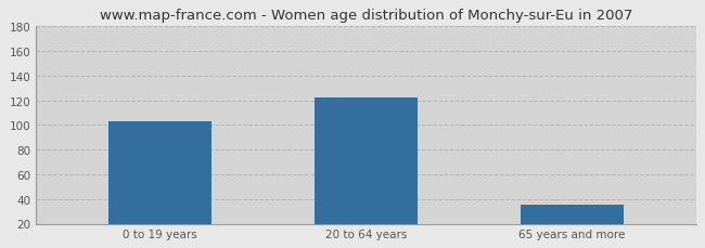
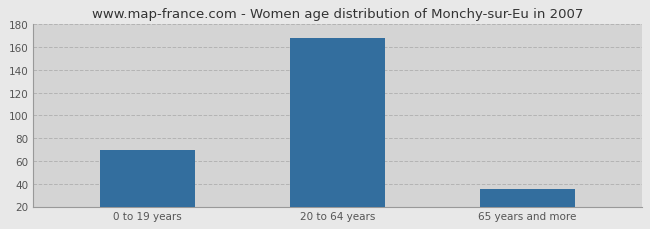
0 to 19 years: 103 -> 70
20 to 64 years: 122 -> 168
